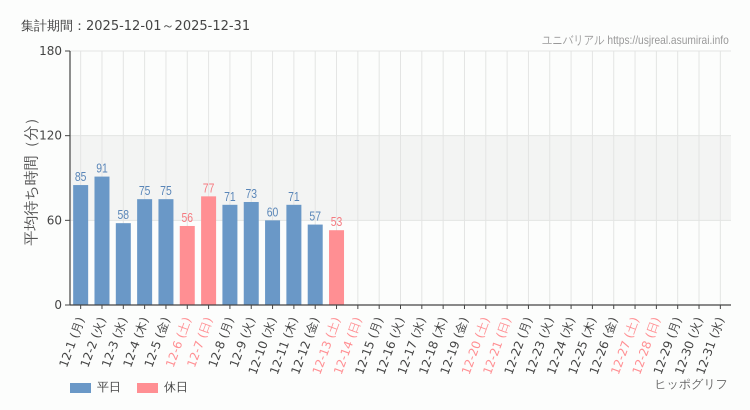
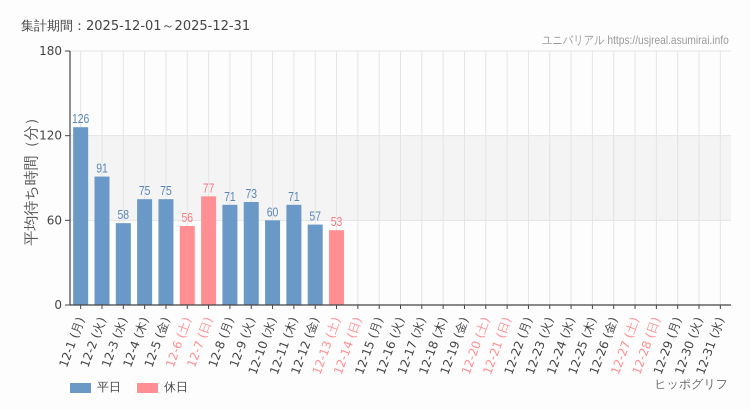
平日/12-1 (月): 85 -> 126
